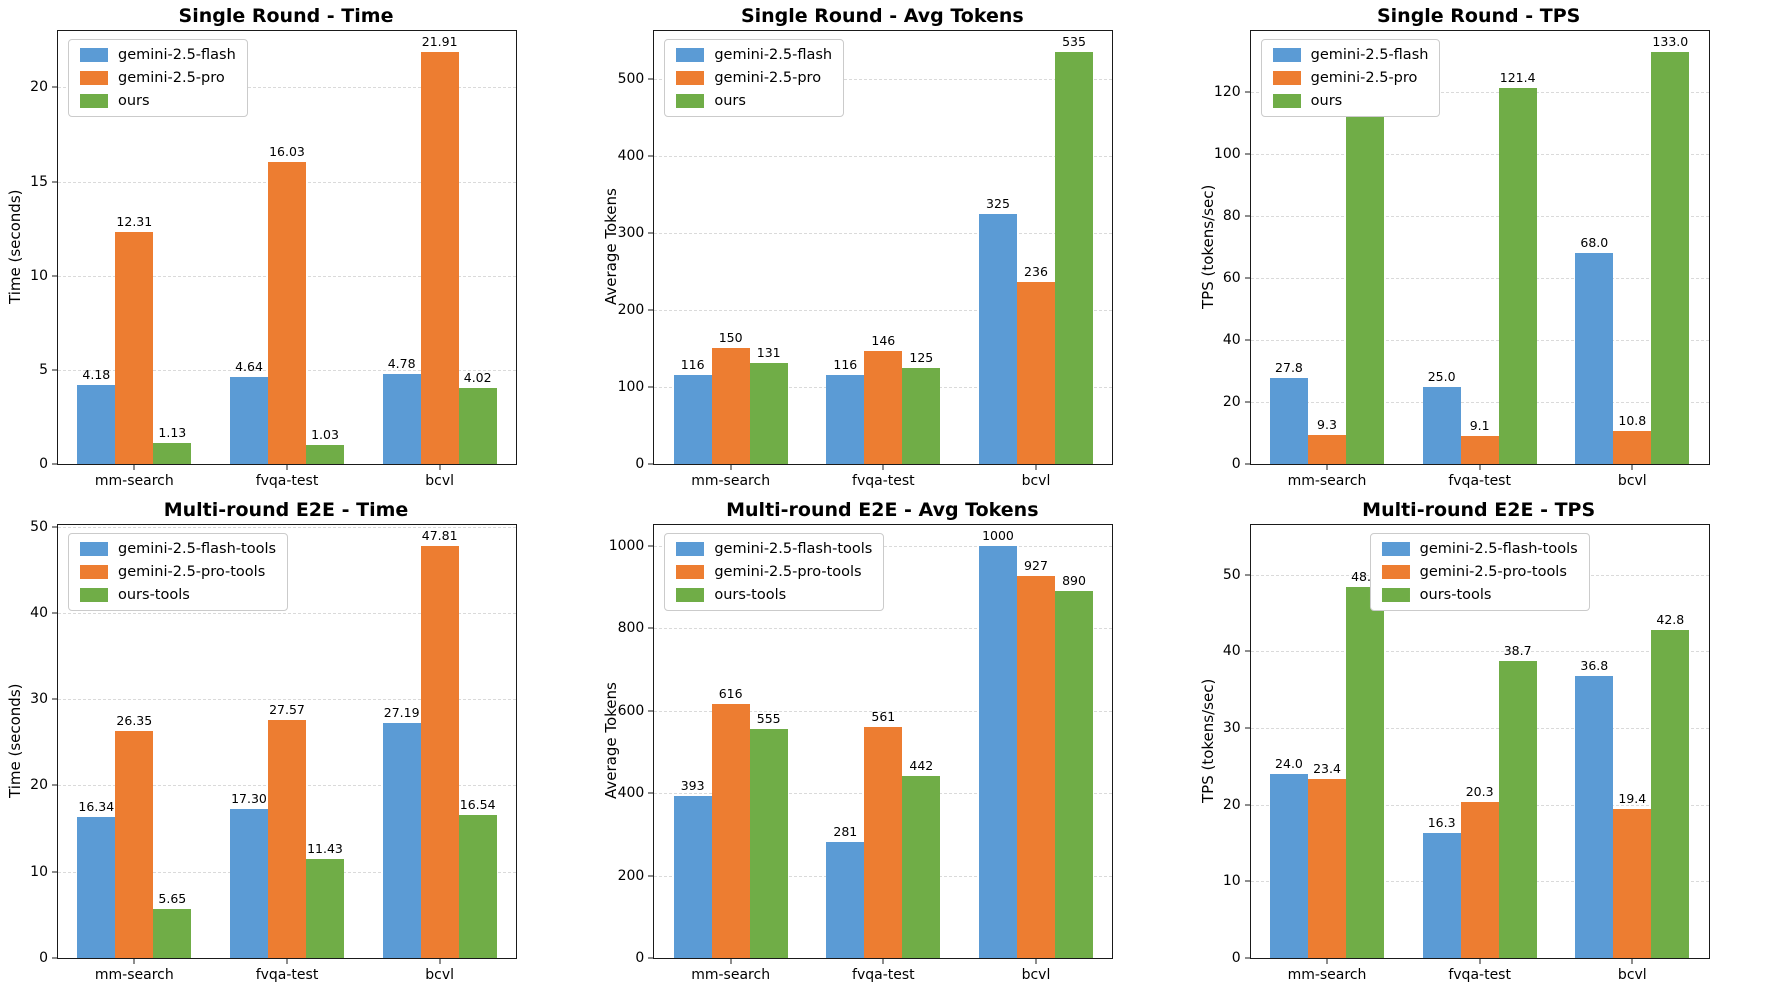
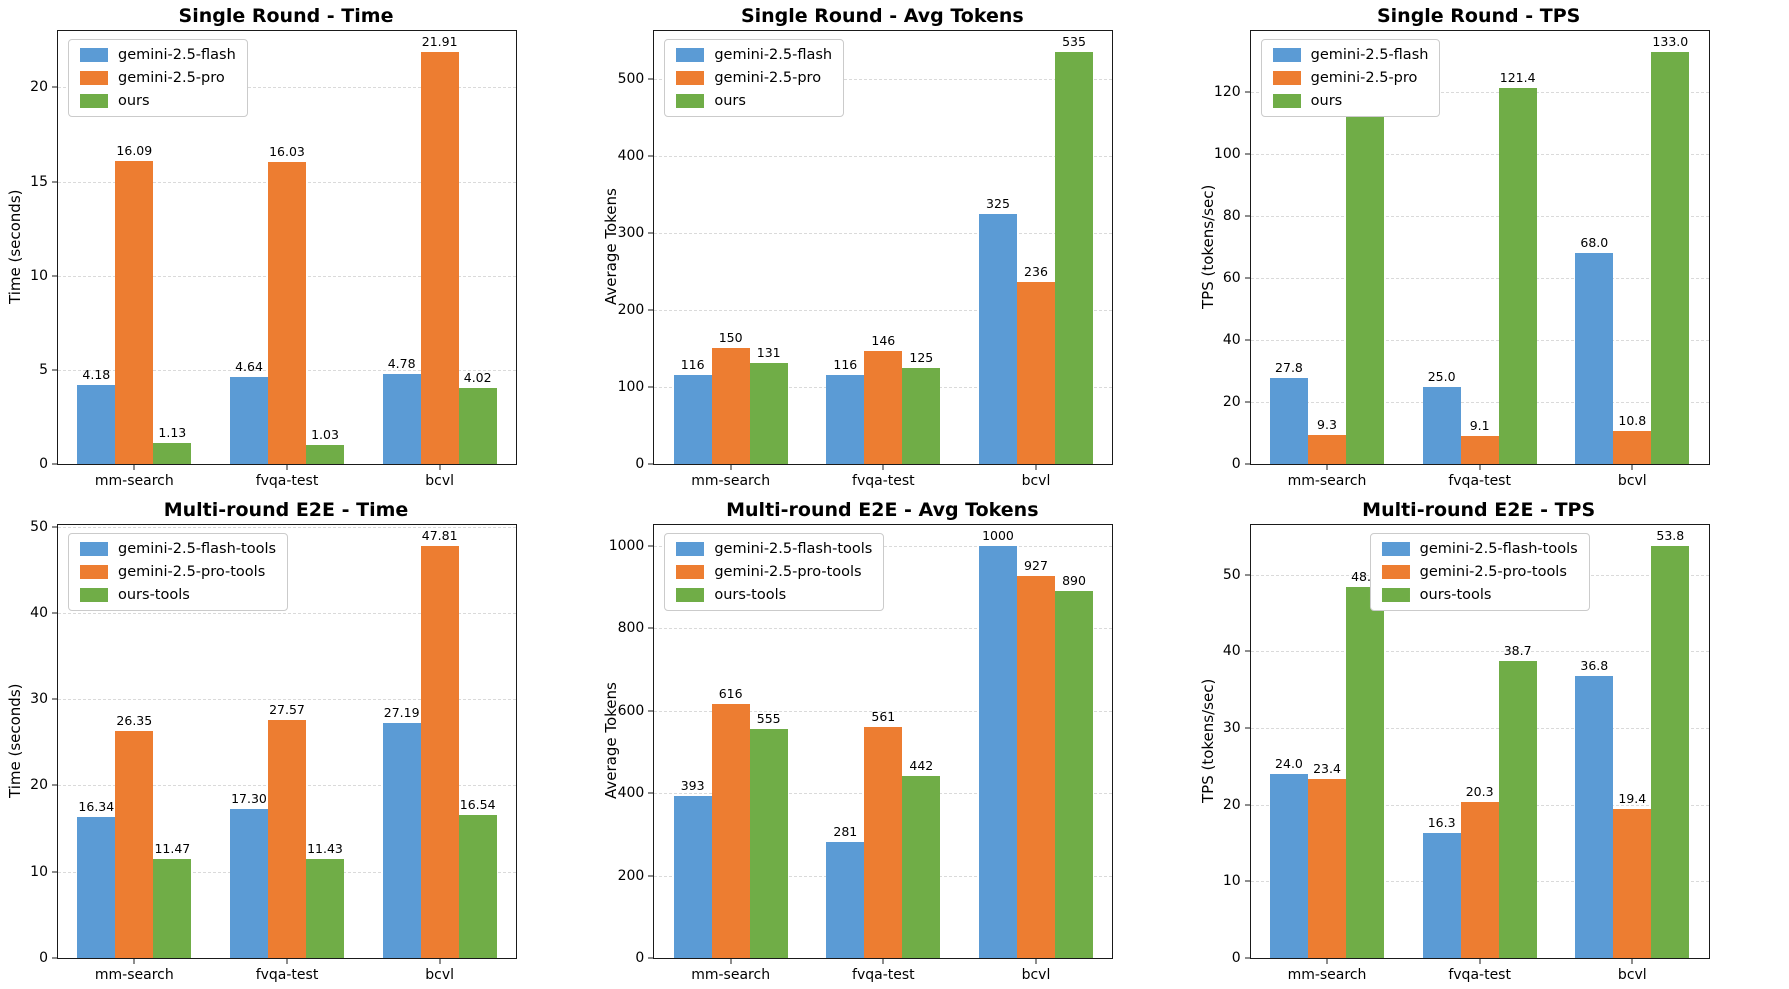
Single Round - Time/gemini-2.5-pro/mm-search: 12.31 -> 16.09
Multi-round E2E - Time/ours-tools/mm-search: 5.65 -> 11.47
Multi-round E2E - TPS/ours-tools/bcvl: 42.8 -> 53.8
